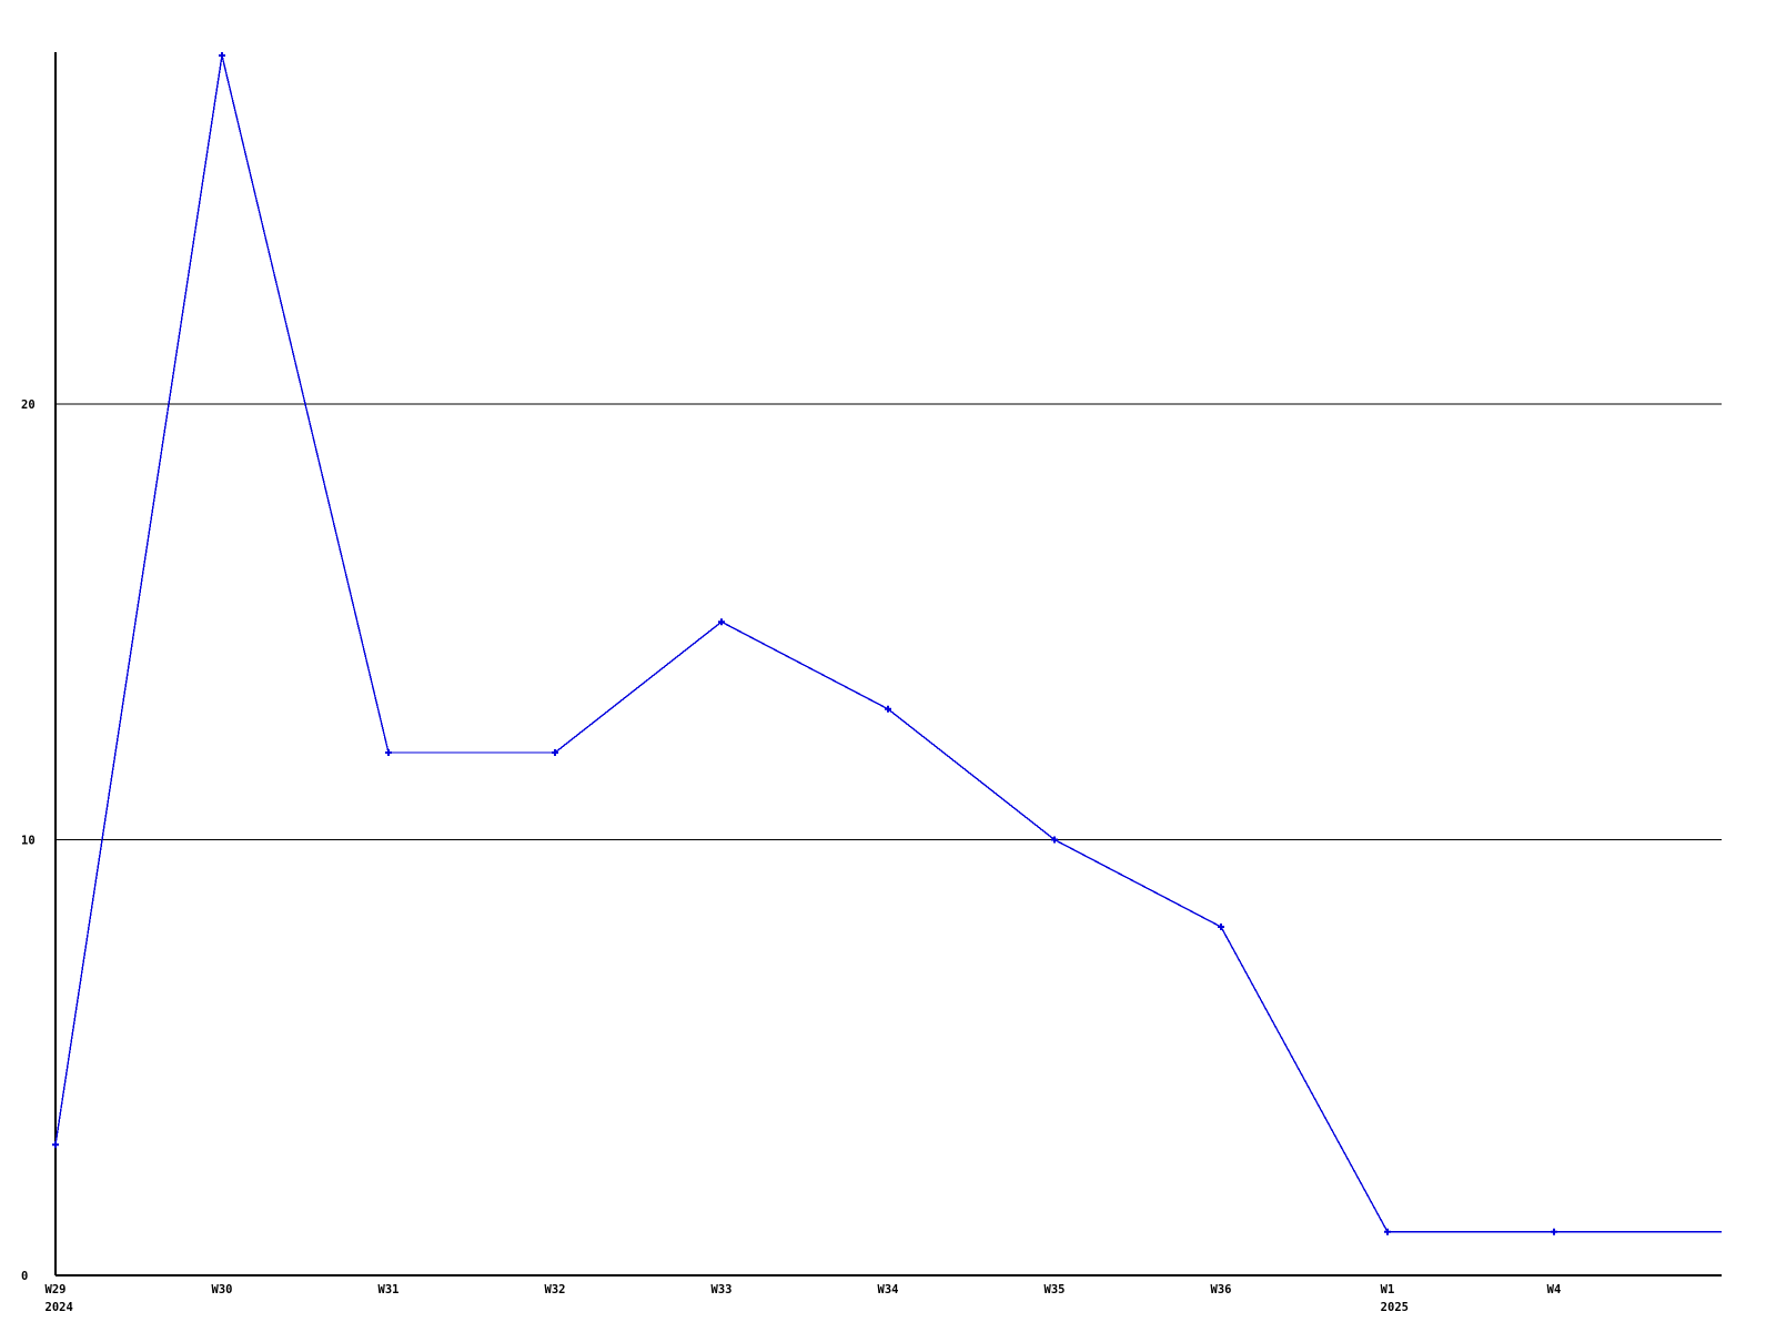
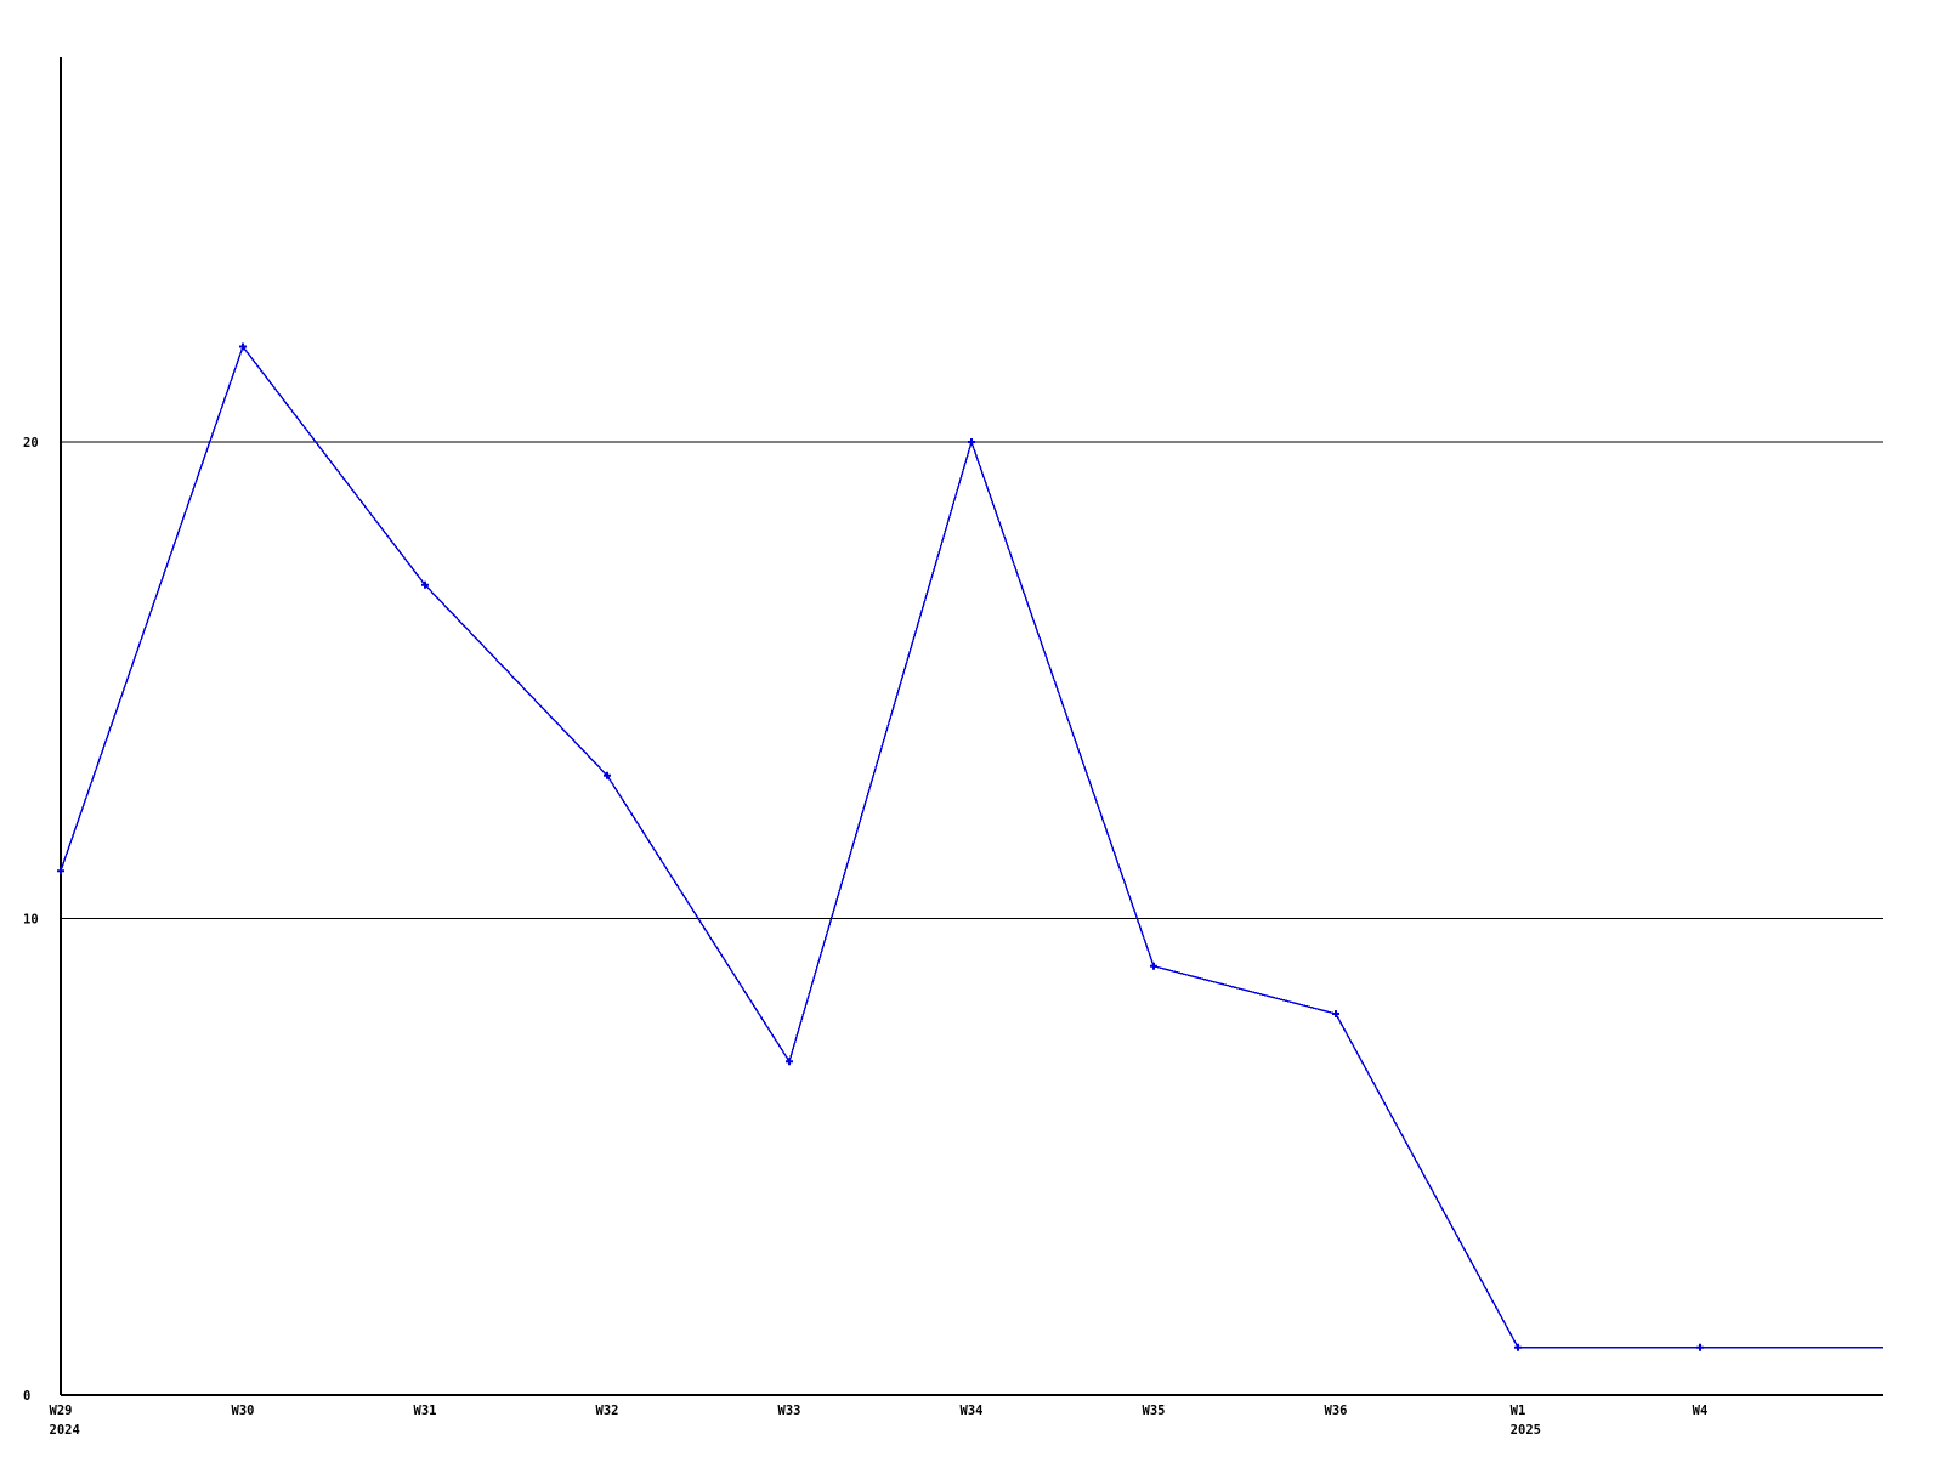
W29: 3 -> 11
W30: 28 -> 22
W31: 12 -> 17
W32: 12 -> 13
W33: 15 -> 7
W34: 13 -> 20
W35: 10 -> 9
